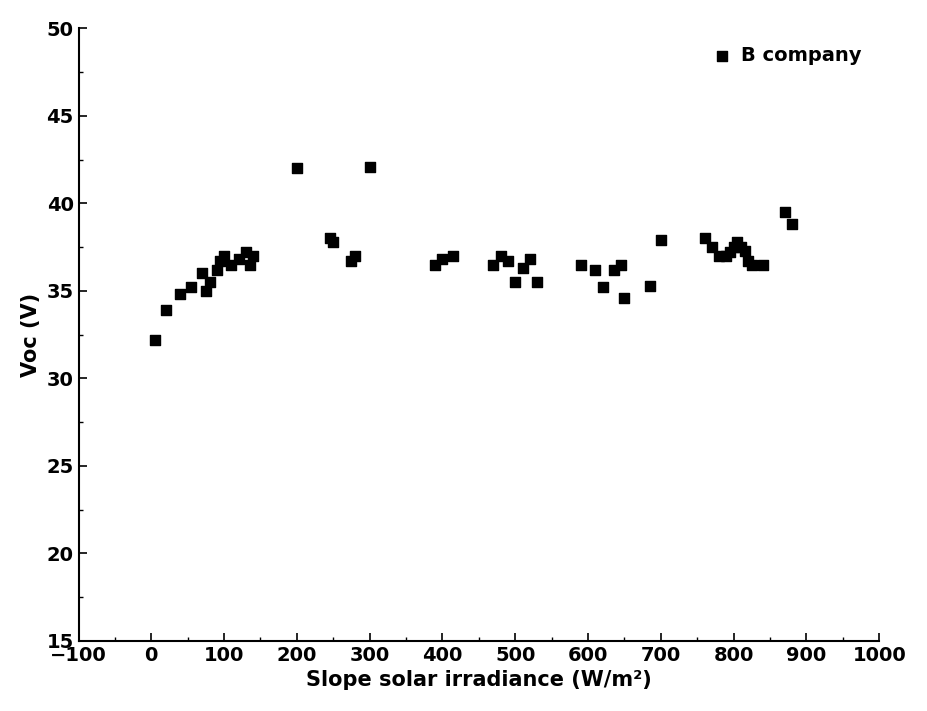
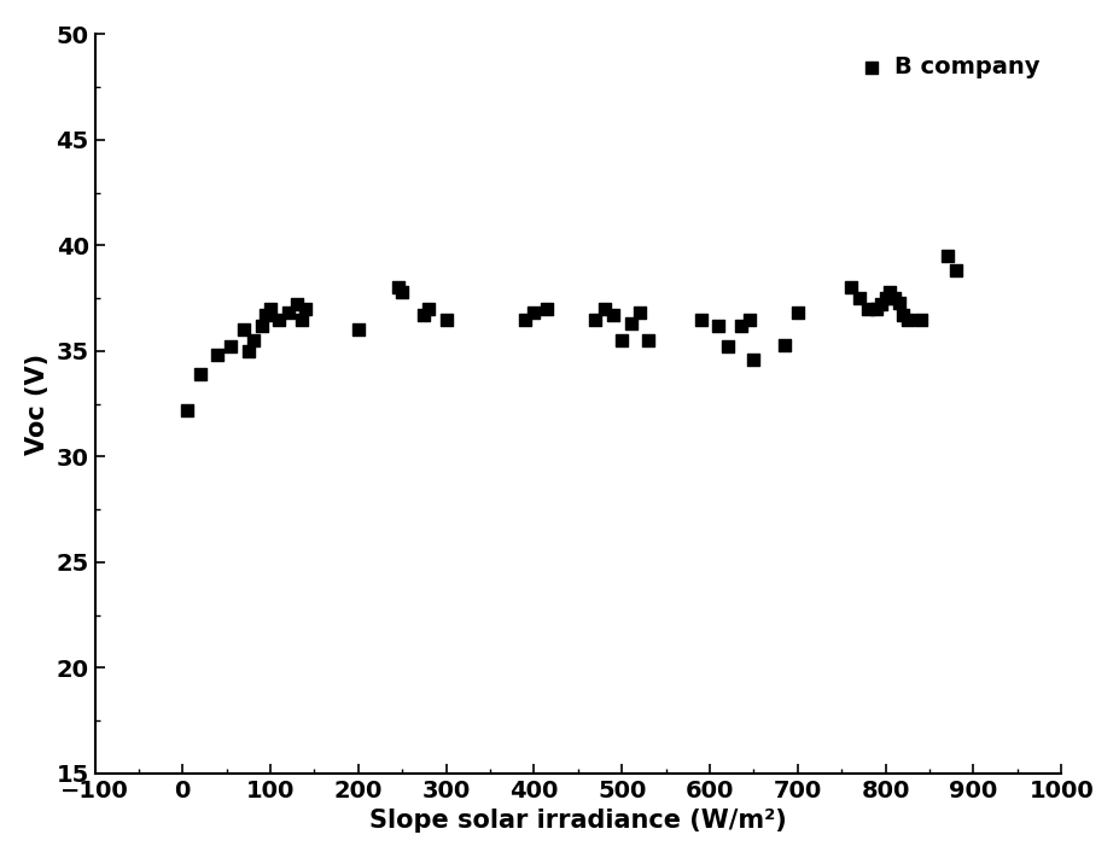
200: 42.0 -> 36.0
300: 42.1 -> 36.5
700: 37.9 -> 36.8
